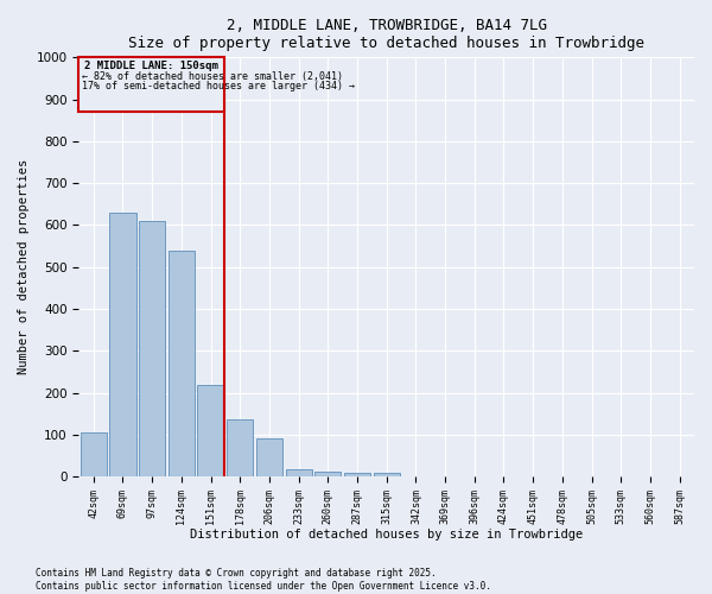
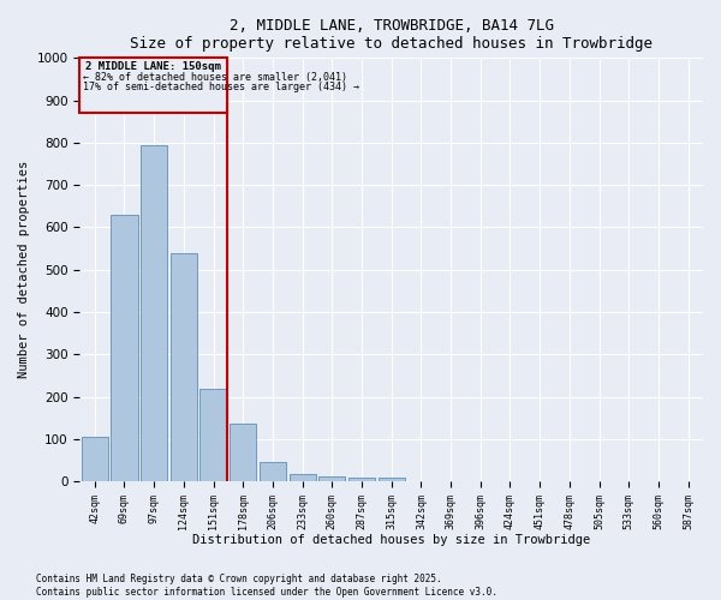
97sqm: 610 -> 795
206sqm: 90 -> 45
